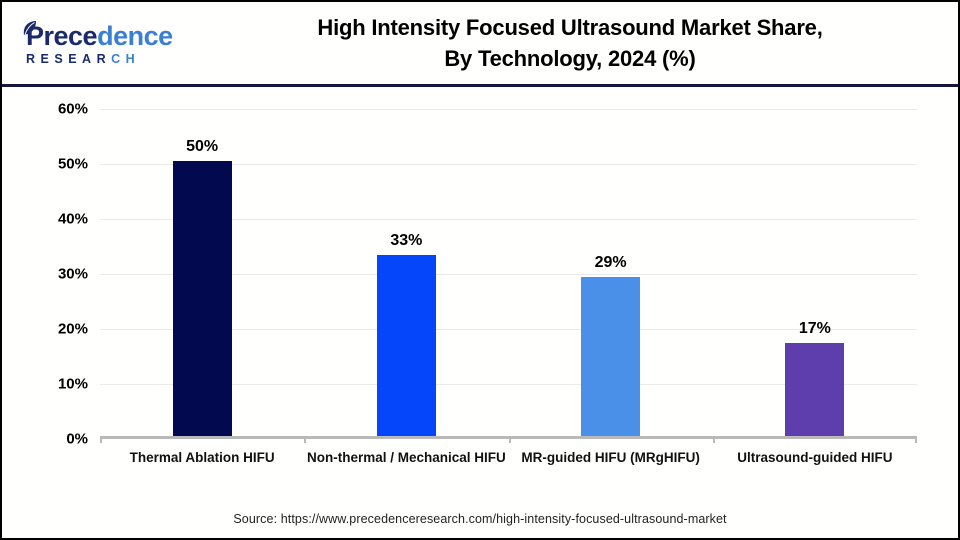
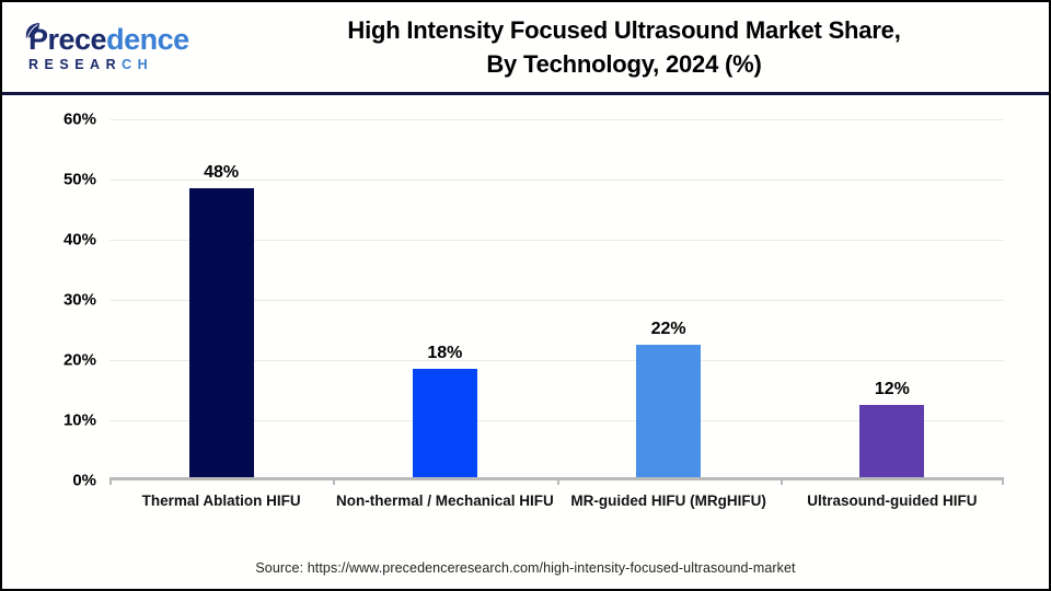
Thermal Ablation HIFU: 50% -> 48%
Non-thermal / Mechanical HIFU: 33% -> 18%
MR-guided HIFU (MRgHIFU): 29% -> 22%
Ultrasound-guided HIFU: 17% -> 12%
